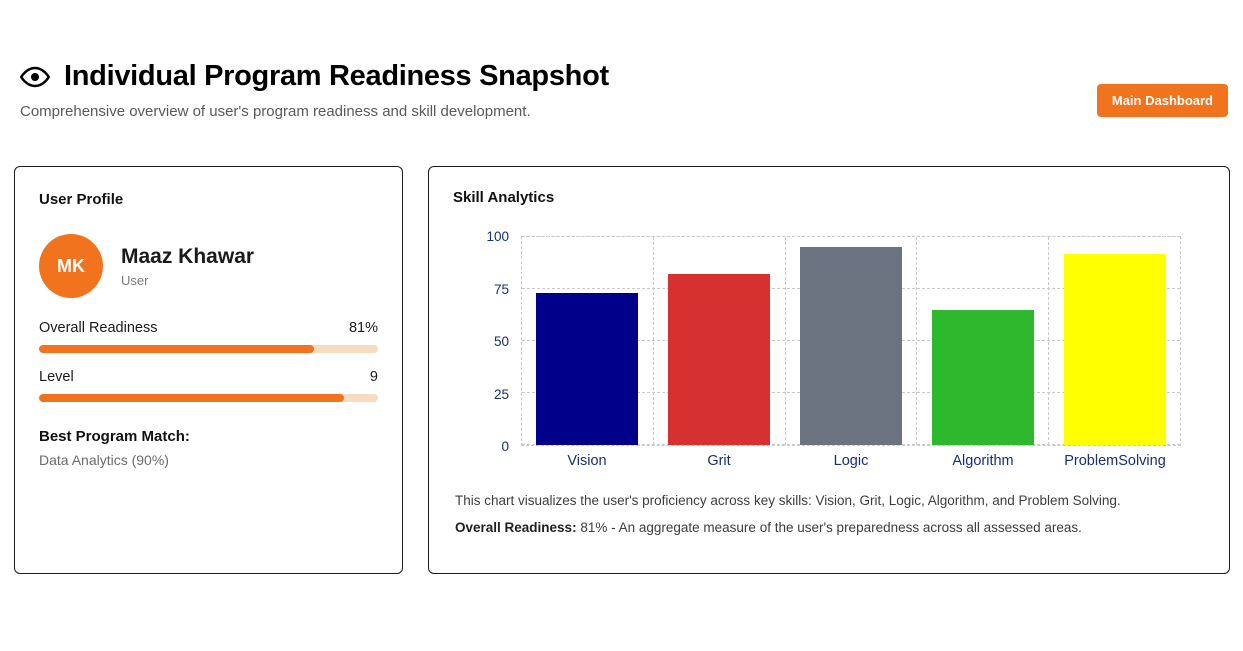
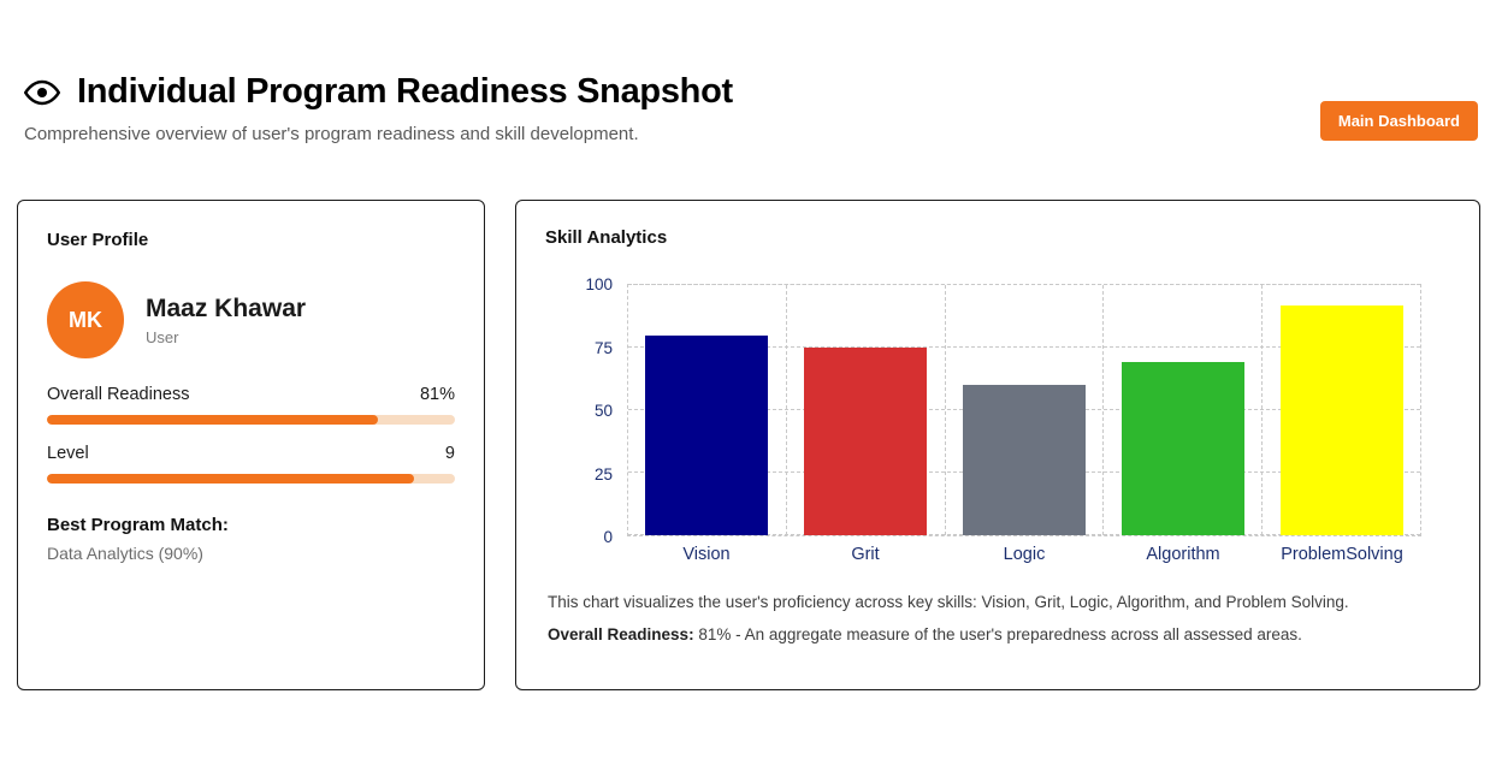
Vision: 73 -> 80
Grit: 82 -> 75
Logic: 95 -> 60
Algorithm: 65 -> 69
